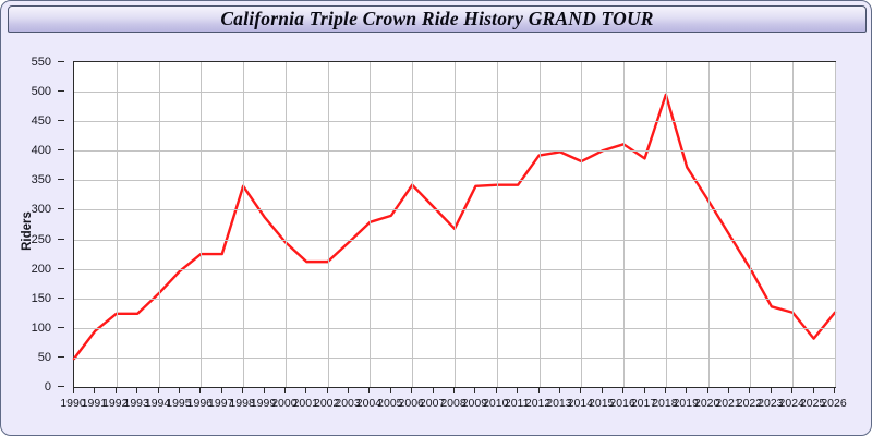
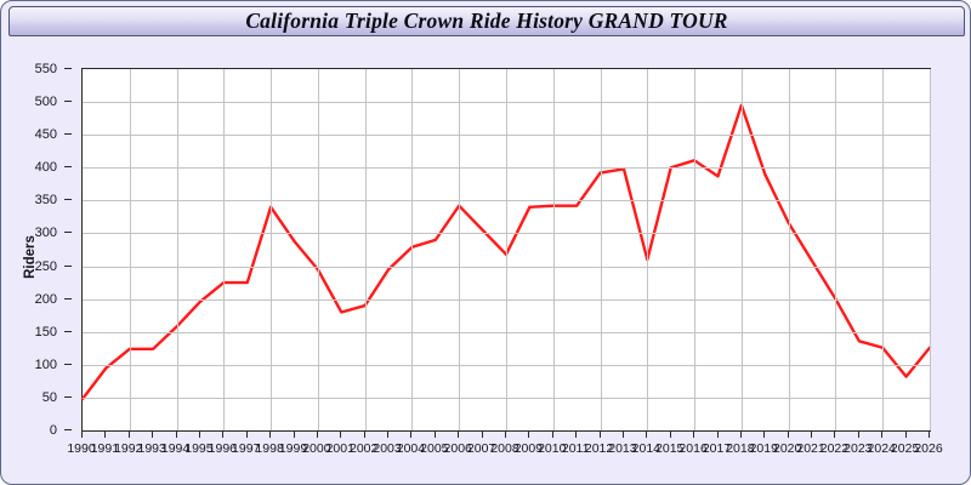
2001: 210 -> 180
2002: 210 -> 190
2014: 380 -> 260
2019: 370 -> 390
